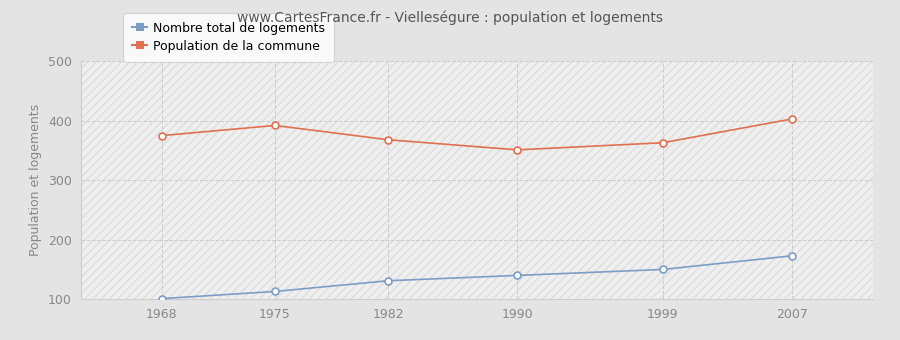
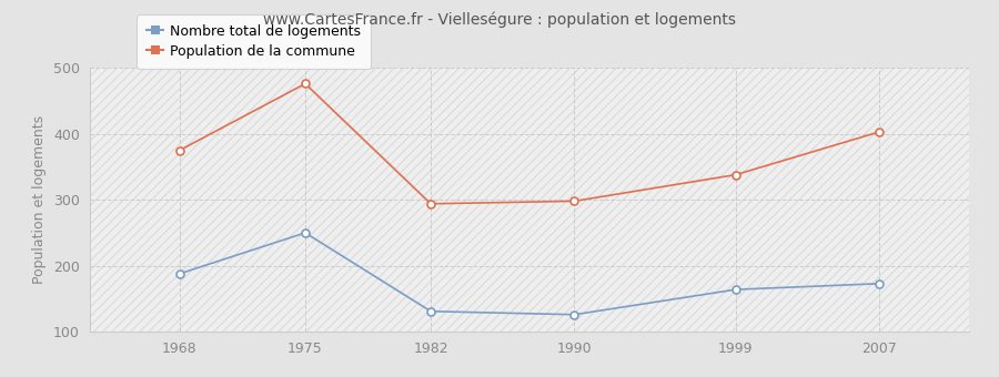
Nombre total de logements/1968: 101 -> 188
Nombre total de logements/1975: 113 -> 250
Population de la commune/1975: 392 -> 476
Population de la commune/1982: 368 -> 294
Nombre total de logements/1990: 140 -> 126
Population de la commune/1990: 351 -> 298
Nombre total de logements/1999: 150 -> 164
Population de la commune/1999: 363 -> 338
